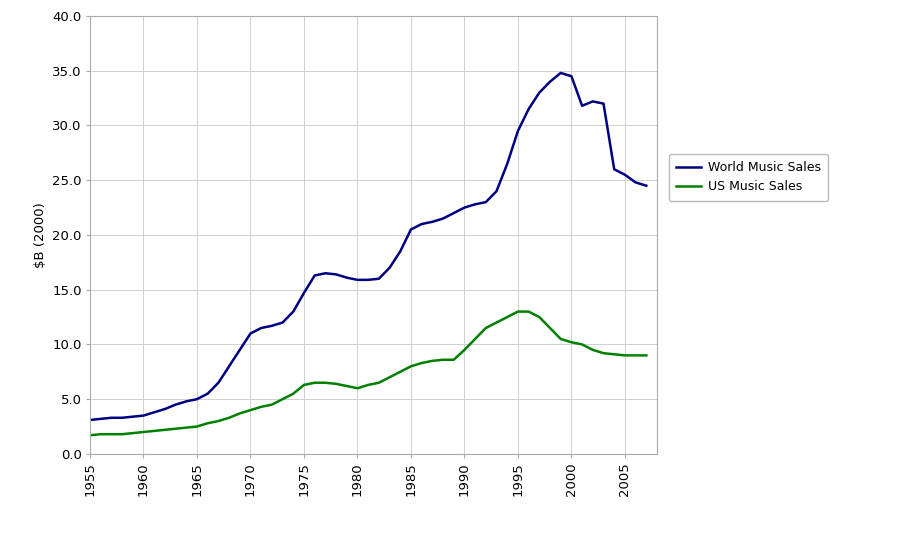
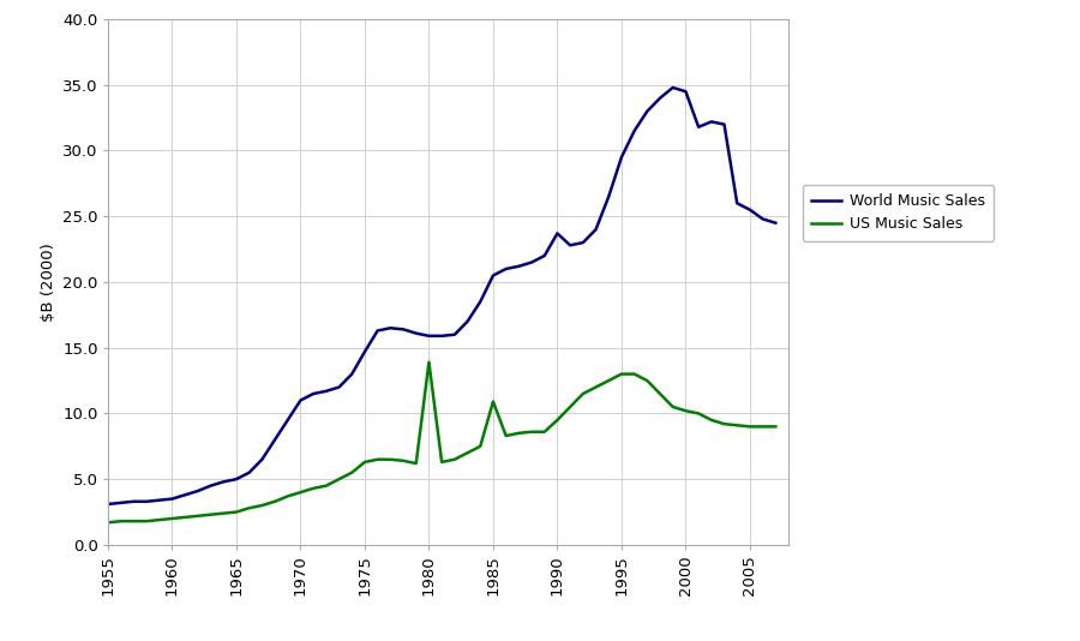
US Music Sales/1980: 6.0 -> 13.9
US Music Sales/1985: 8.0 -> 10.9
World Music Sales/1990: 22.5 -> 23.7
